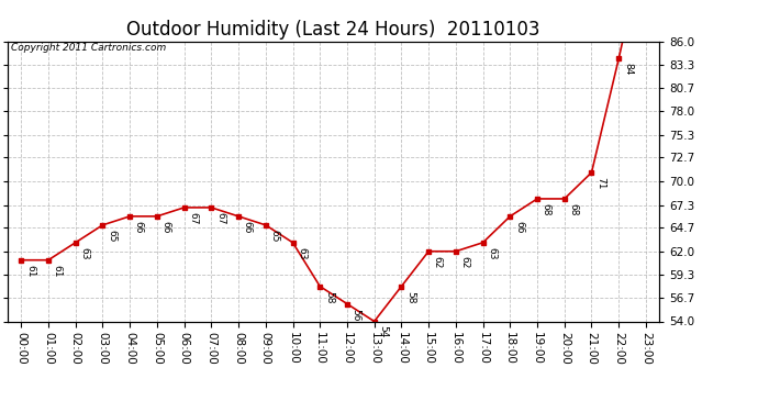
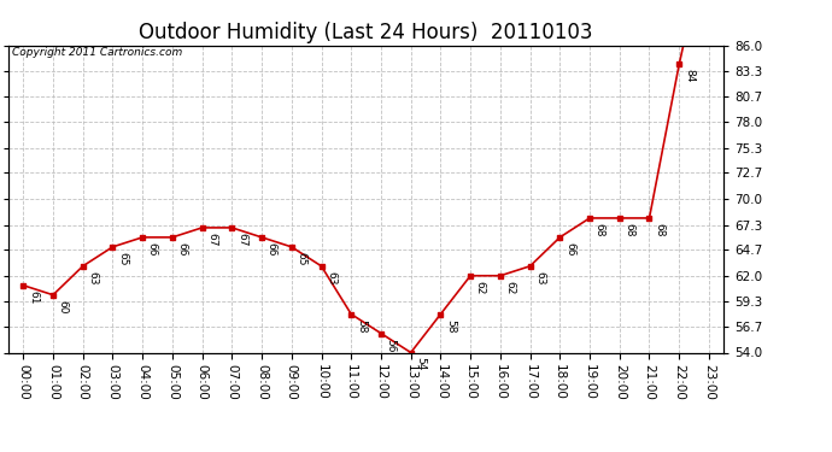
01:00: 61 -> 60
21:00: 71 -> 68
